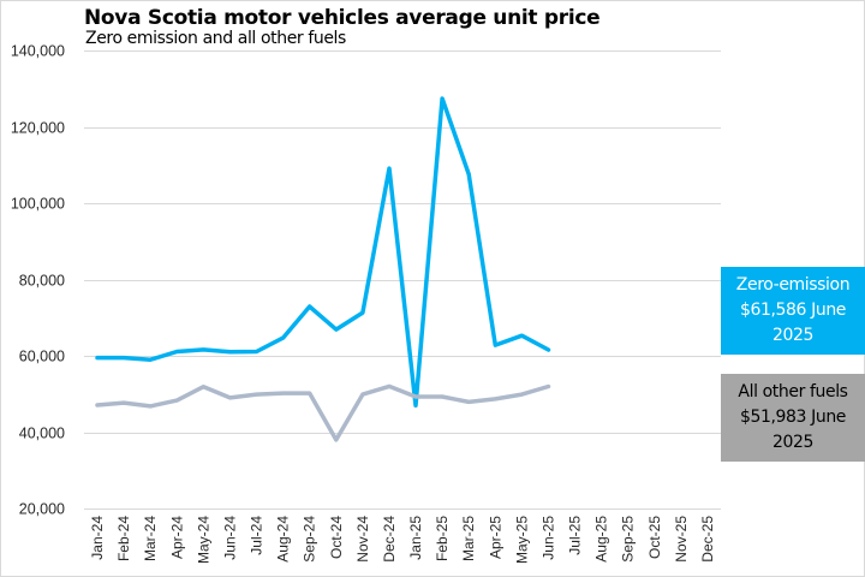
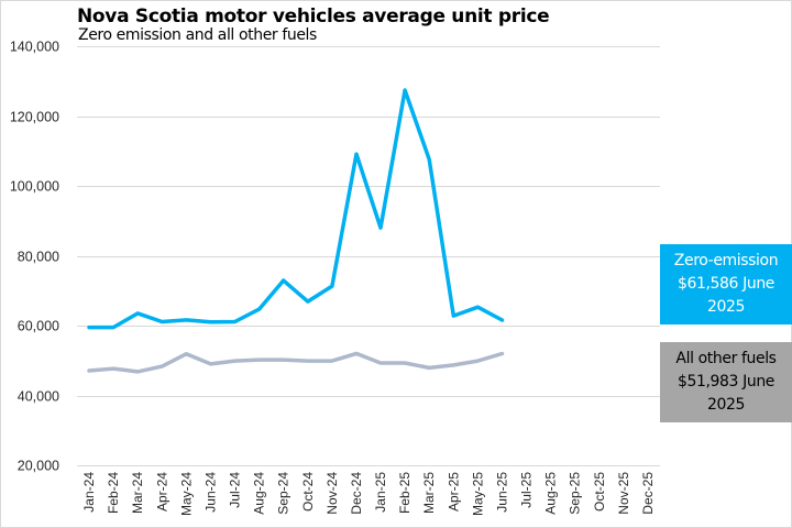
Zero-emission/Mar-24: 59000 -> 64000
All other fuels/Oct-24: 38000 -> 50000
Zero-emission/Jan-25: 47000 -> 88000
